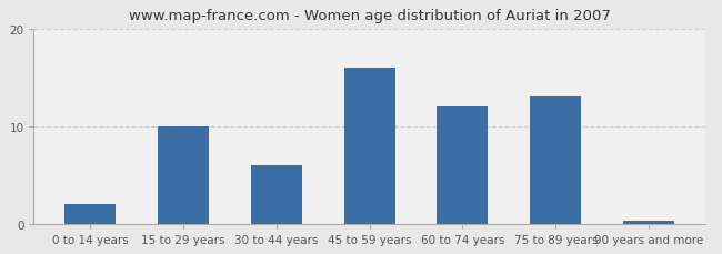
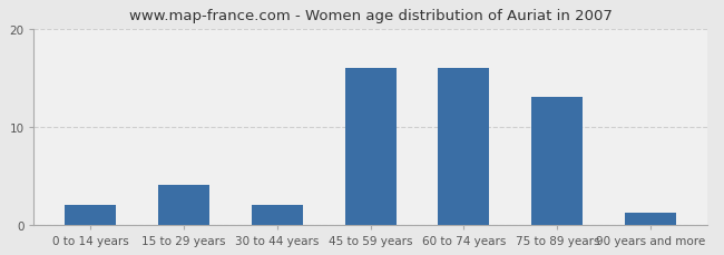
15 to 29 years: 10.0 -> 4.0
30 to 44 years: 6.0 -> 2.0
60 to 74 years: 12.0 -> 16.0
90 years and more: 0.3 -> 1.2
